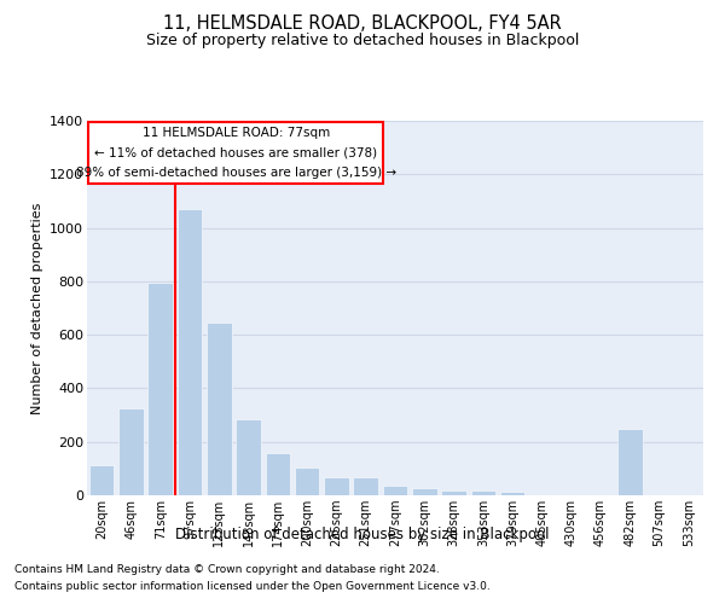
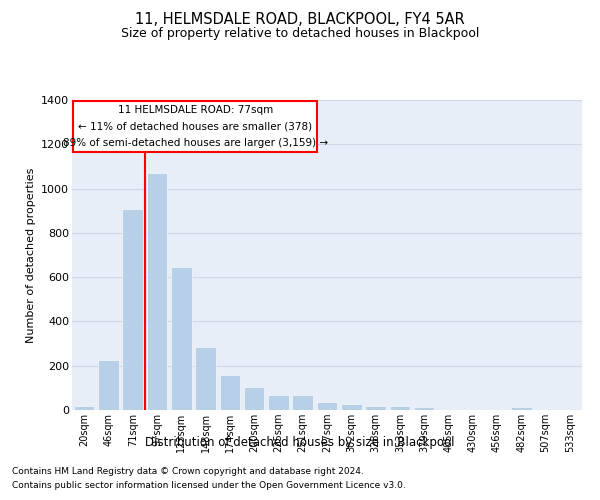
20sqm: 115 -> 18
46sqm: 325 -> 225
71sqm: 795 -> 910
482sqm: 250 -> 12
